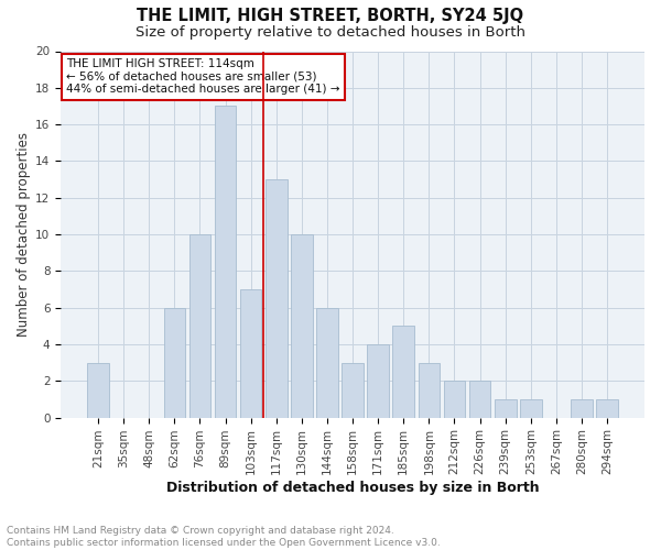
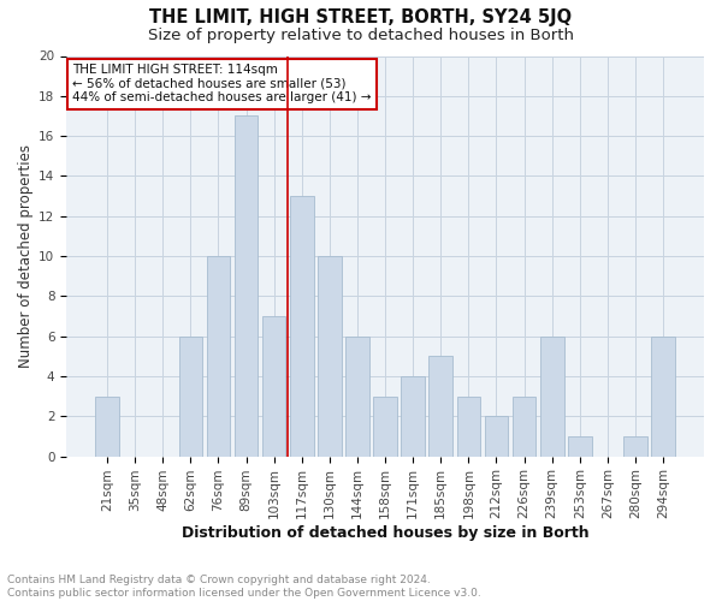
226sqm: 2 -> 3
239sqm: 1 -> 6
294sqm: 1 -> 6
